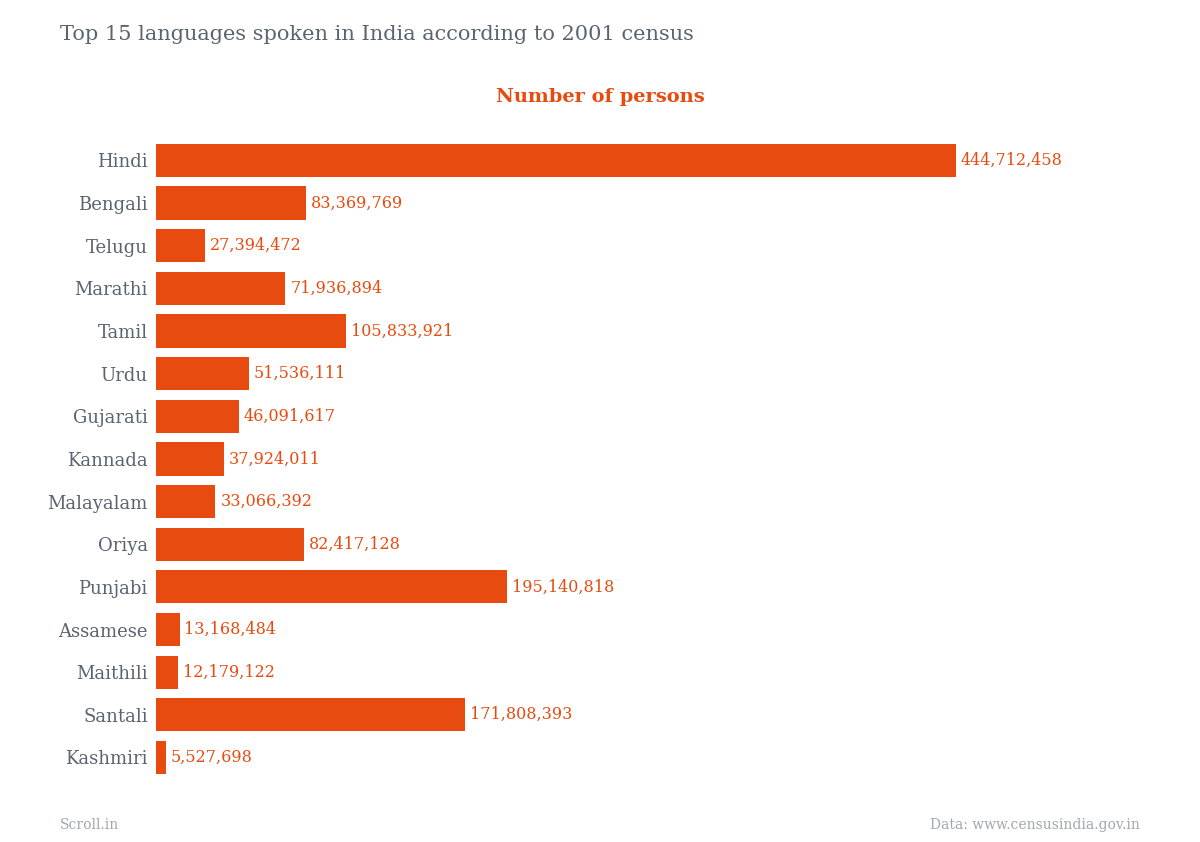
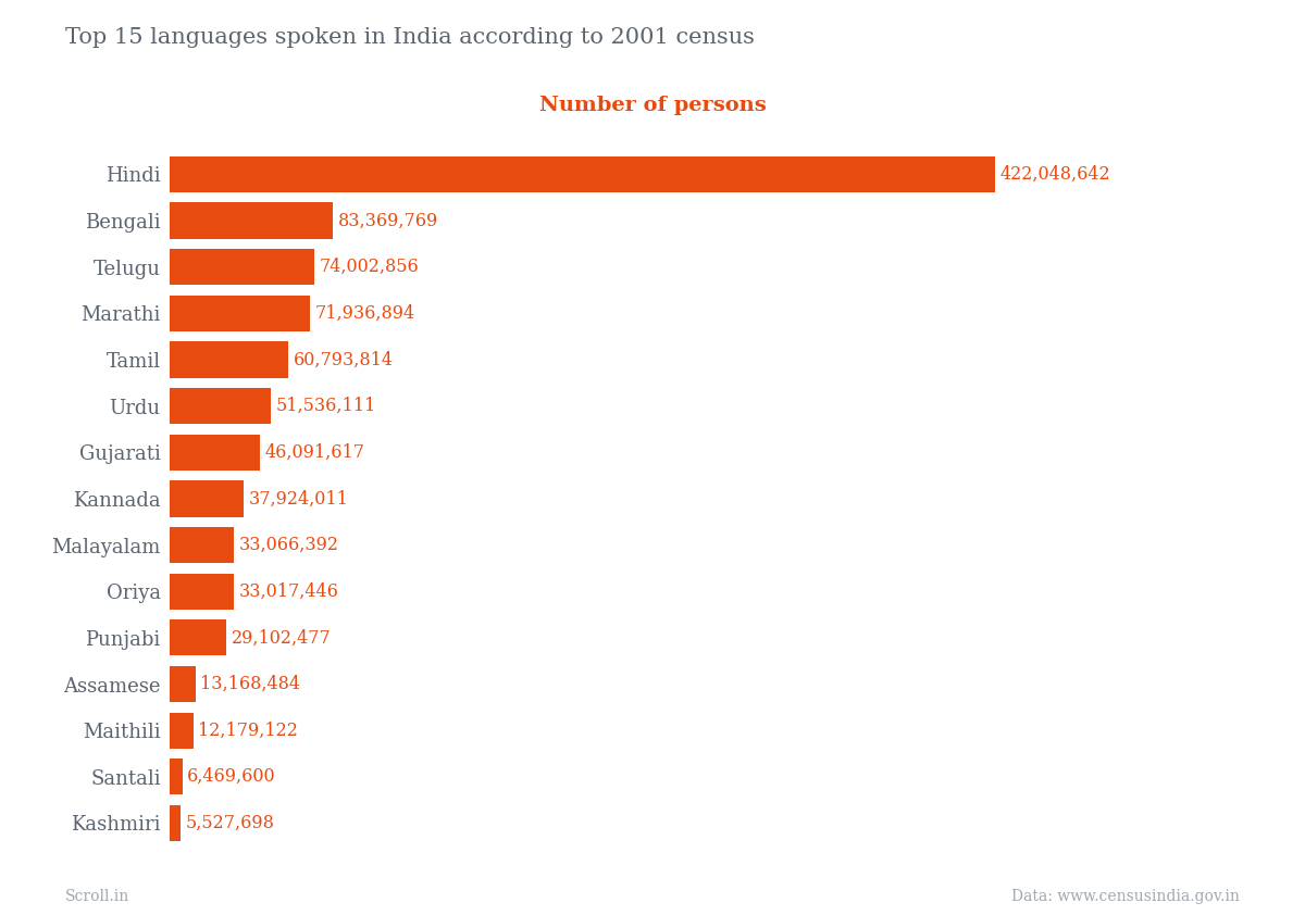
Hindi: 444,712,458 -> 422,048,642
Telugu: 27,394,472 -> 74,002,856
Tamil: 105,833,921 -> 60,793,814
Oriya: 82,417,128 -> 33,017,446
Punjabi: 195,140,818 -> 29,102,477
Santali: 171,808,393 -> 6,469,600
